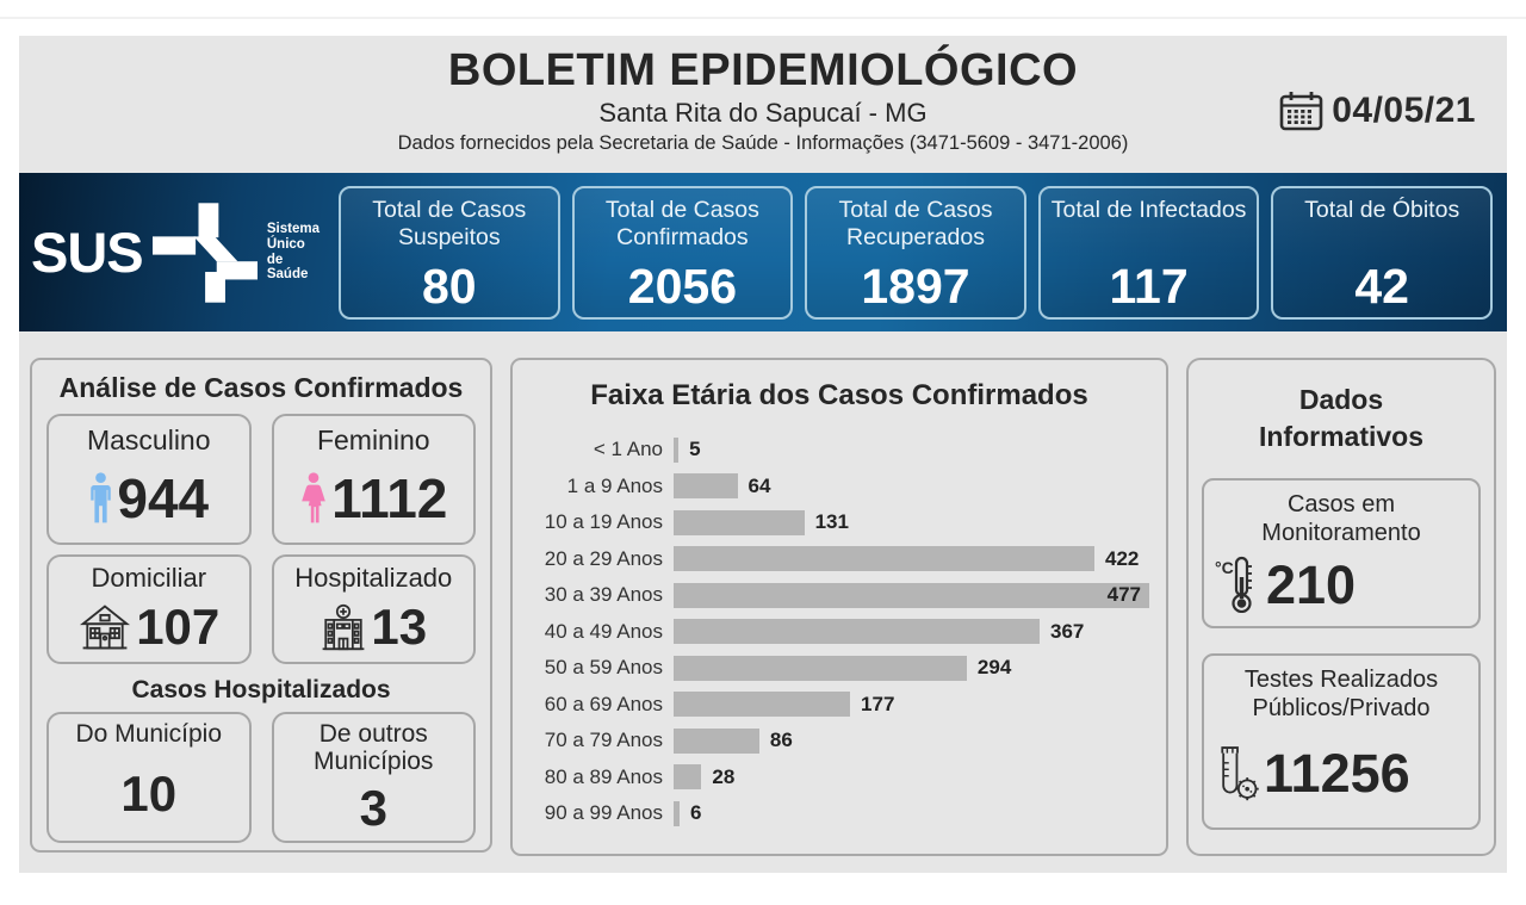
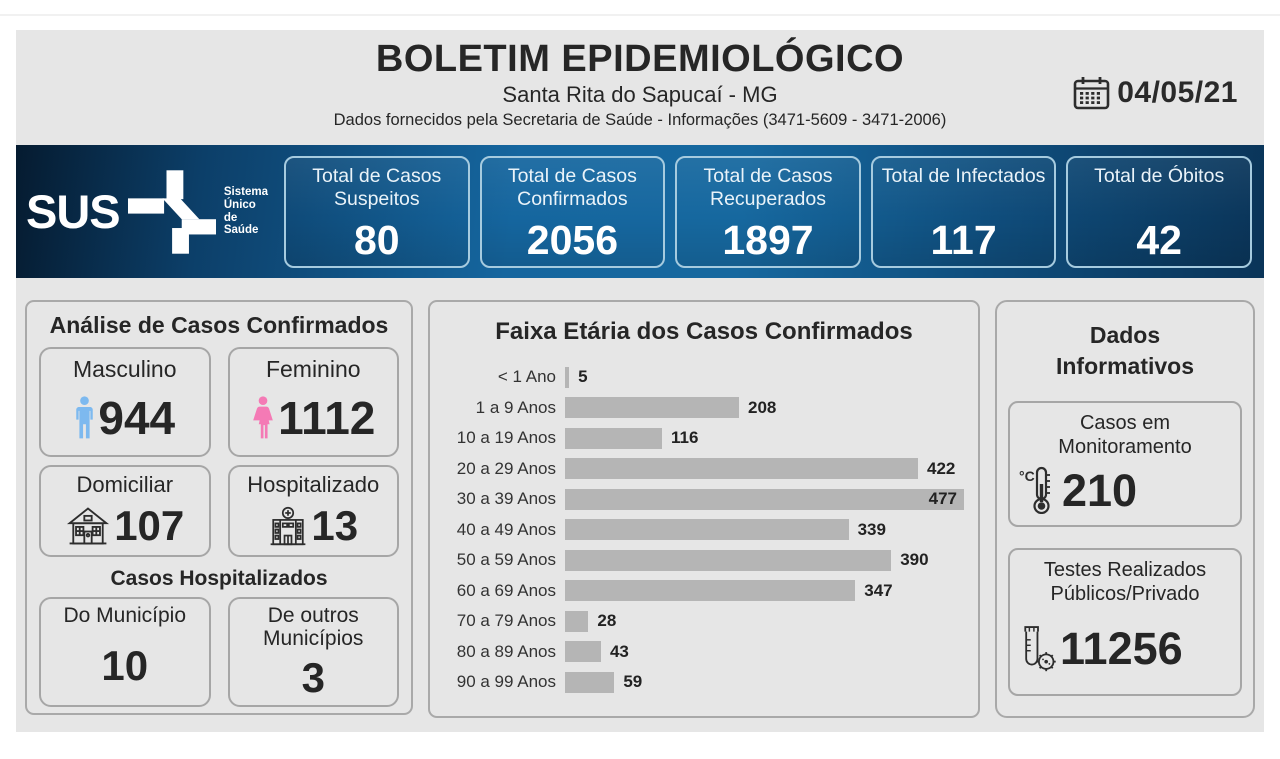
1 a 9 Anos: 64 -> 208
10 a 19 Anos: 131 -> 116
40 a 49 Anos: 367 -> 339
50 a 59 Anos: 294 -> 390
60 a 69 Anos: 177 -> 347
70 a 79 Anos: 86 -> 28
80 a 89 Anos: 28 -> 43
90 a 99 Anos: 6 -> 59
